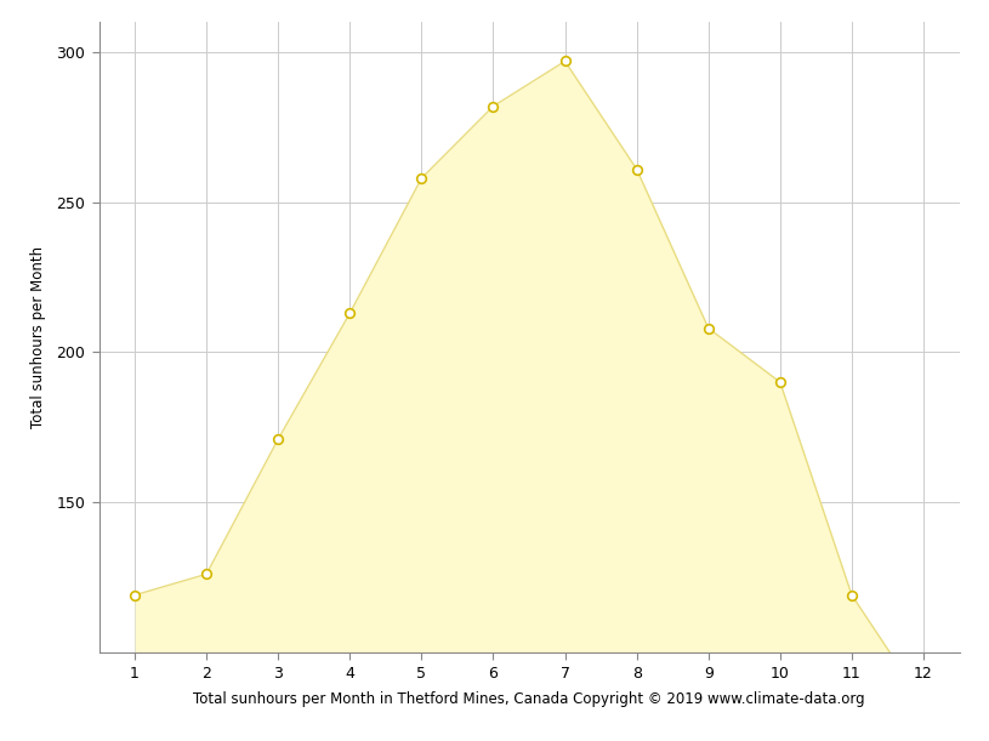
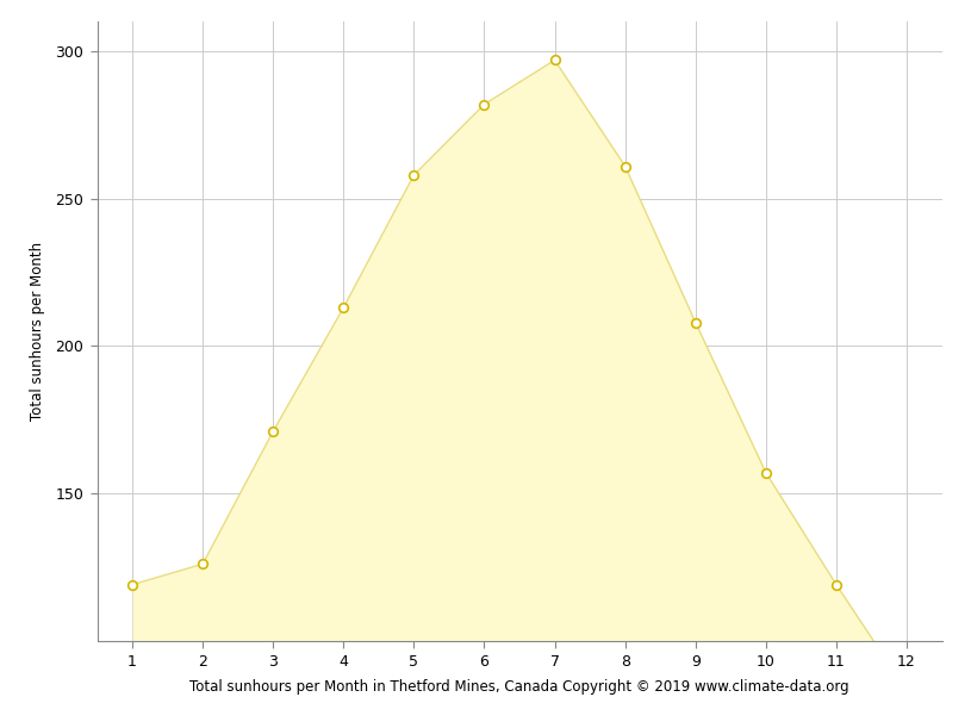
10: 190 -> 157
